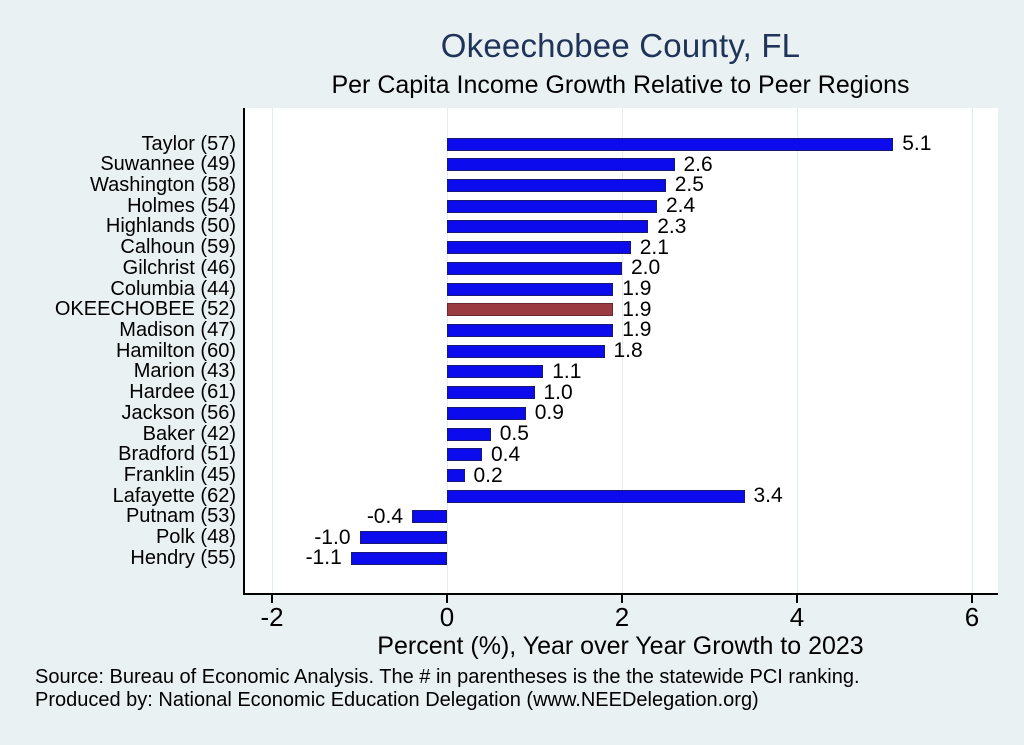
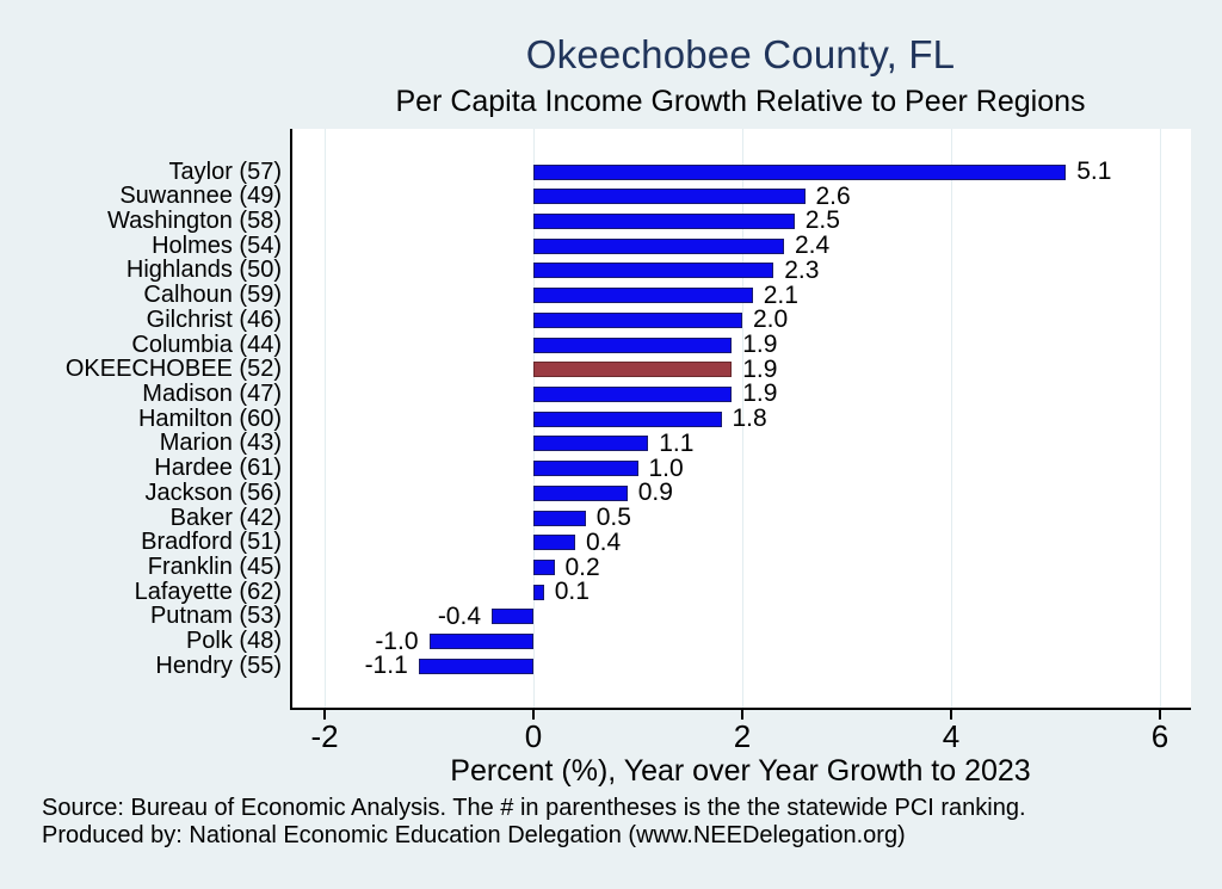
Lafayette (62): 3.4 -> 0.1
